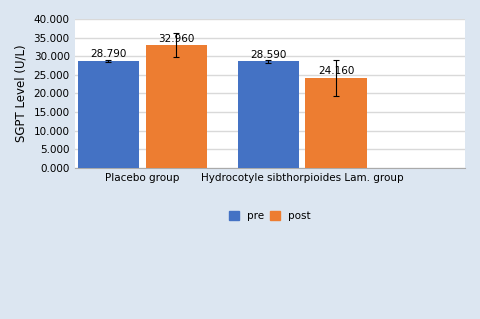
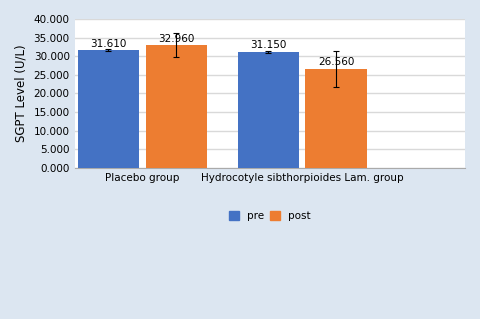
pre/Placebo group: 28.790 -> 31.610
pre/Hydrocotyle sibthorpioides Lam. group: 28.590 -> 31.150
post/Hydrocotyle sibthorpioides Lam. group: 24.160 -> 26.560
